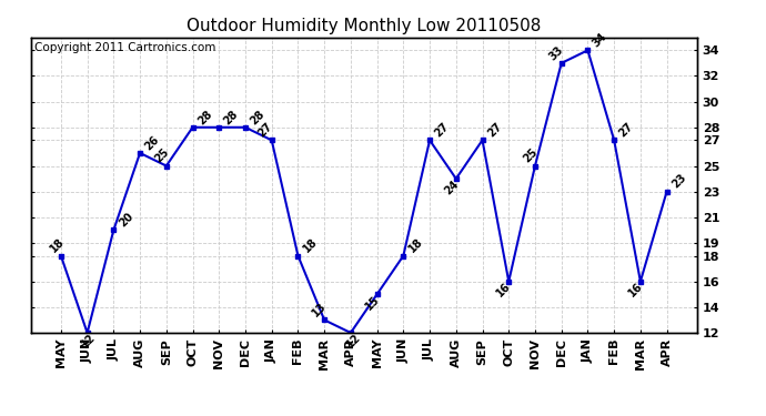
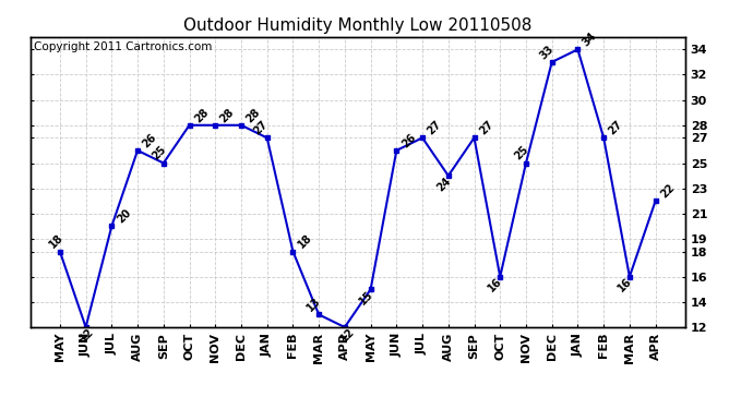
JUN: 18 -> 26
APR: 23 -> 22
